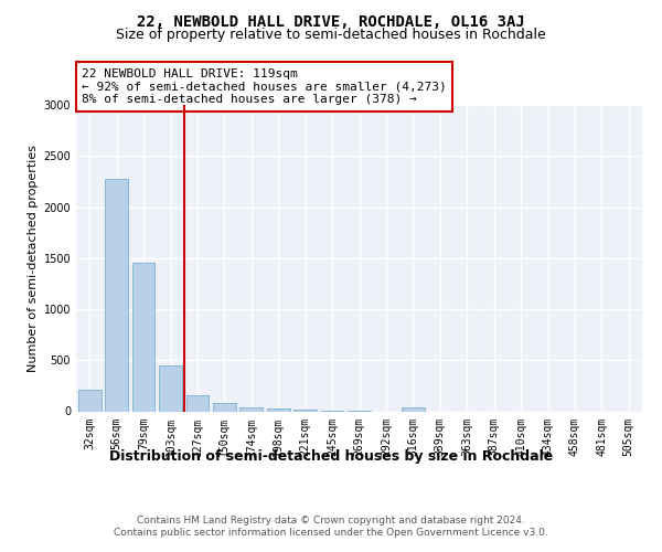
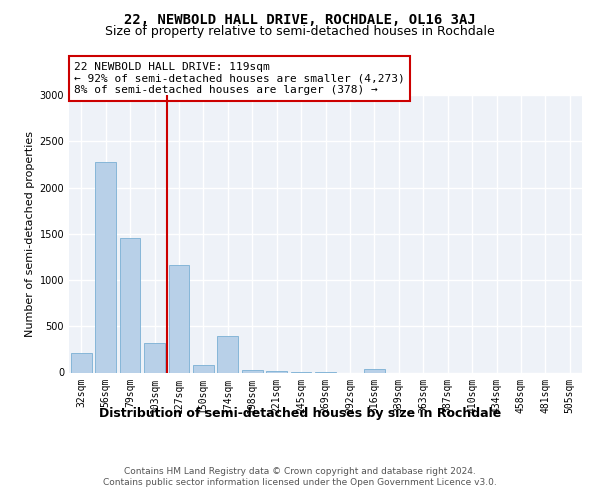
103sqm: 450 -> 320
127sqm: 160 -> 1160
174sqm: 40 -> 400
